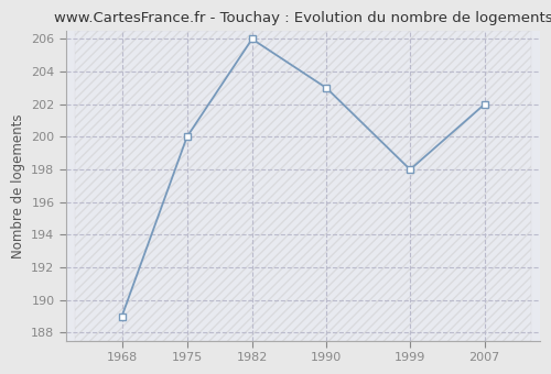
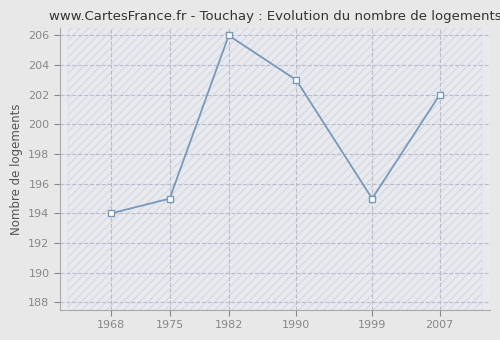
1968: 189 -> 194
1975: 200 -> 195
1999: 198 -> 195
